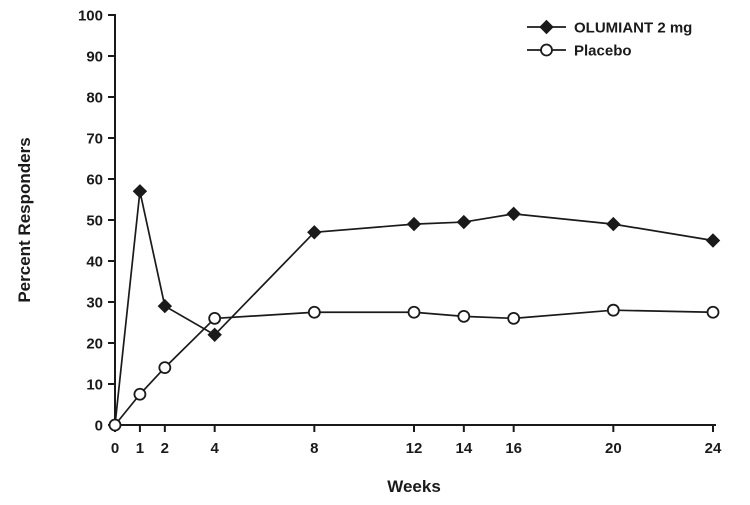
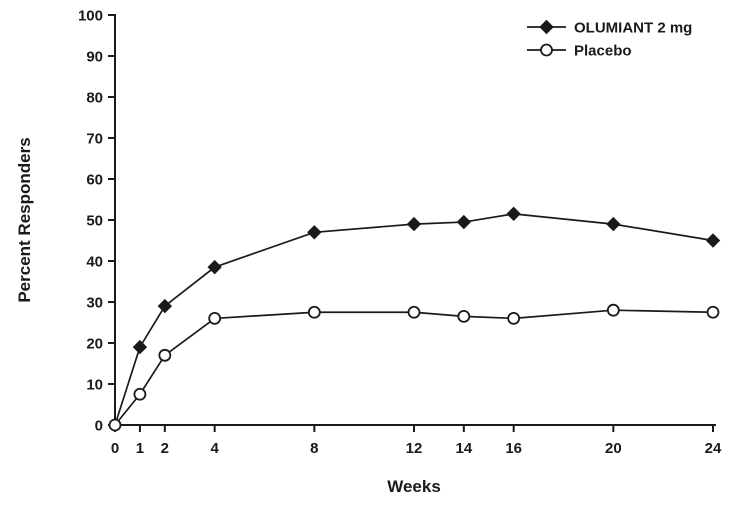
OLUMIANT 2 mg/1: 57 -> 19
Placebo/2: 14 -> 17
OLUMIANT 2 mg/4: 22 -> 38
